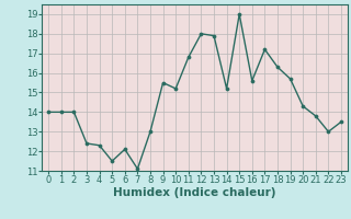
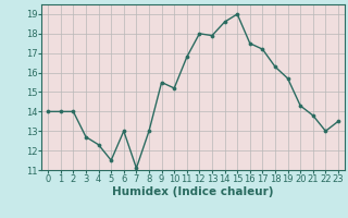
3: 12.4 -> 12.7
6: 12.1 -> 13.0
14: 15.2 -> 18.6
16: 15.6 -> 17.5
